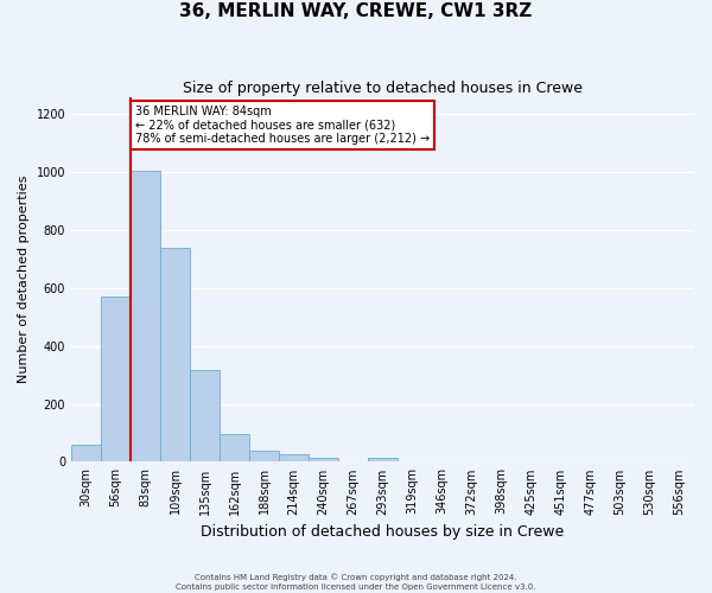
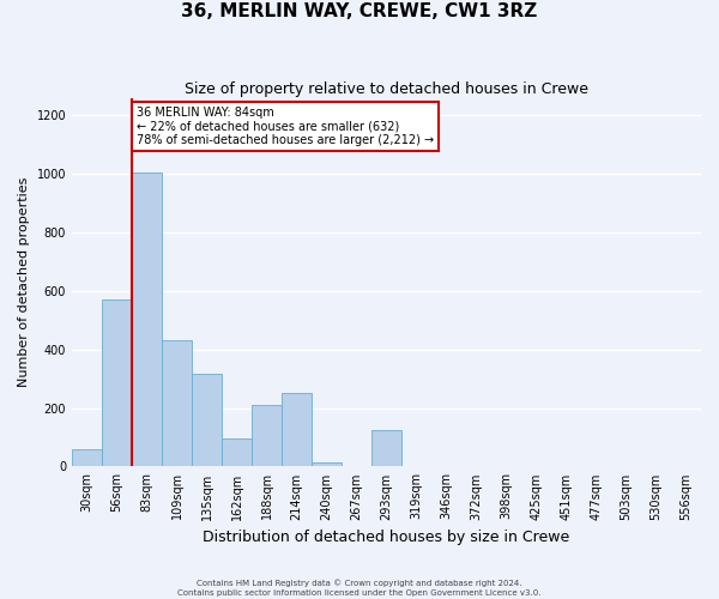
109sqm: 740 -> 430
188sqm: 38 -> 210
214sqm: 25 -> 250
293sqm: 15 -> 125
